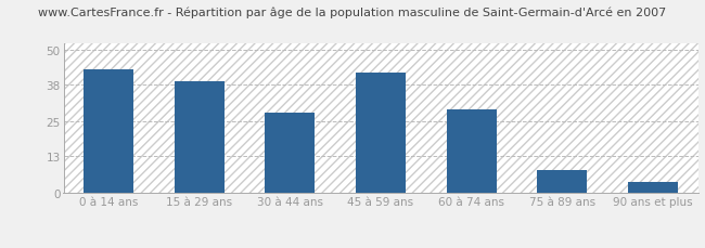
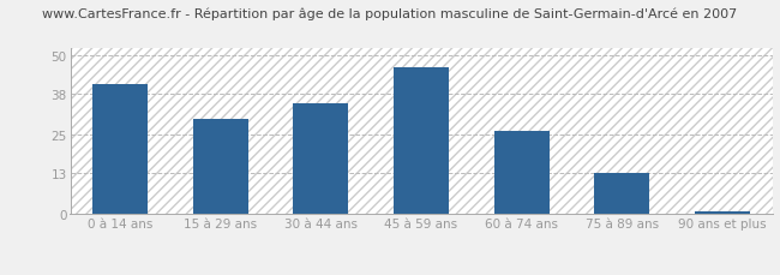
0 à 14 ans: 43 -> 41
15 à 29 ans: 39 -> 30
30 à 44 ans: 28 -> 35
45 à 59 ans: 42 -> 46
60 à 74 ans: 29 -> 26
75 à 89 ans: 8 -> 13
90 ans et plus: 4 -> 1
